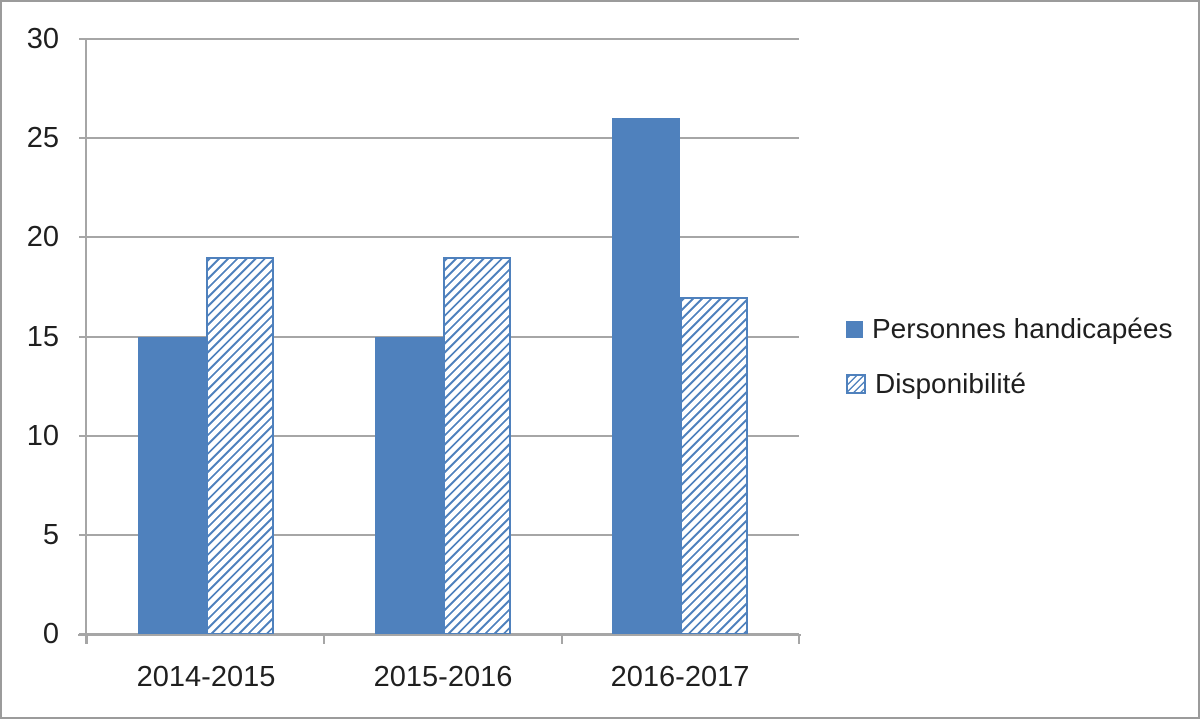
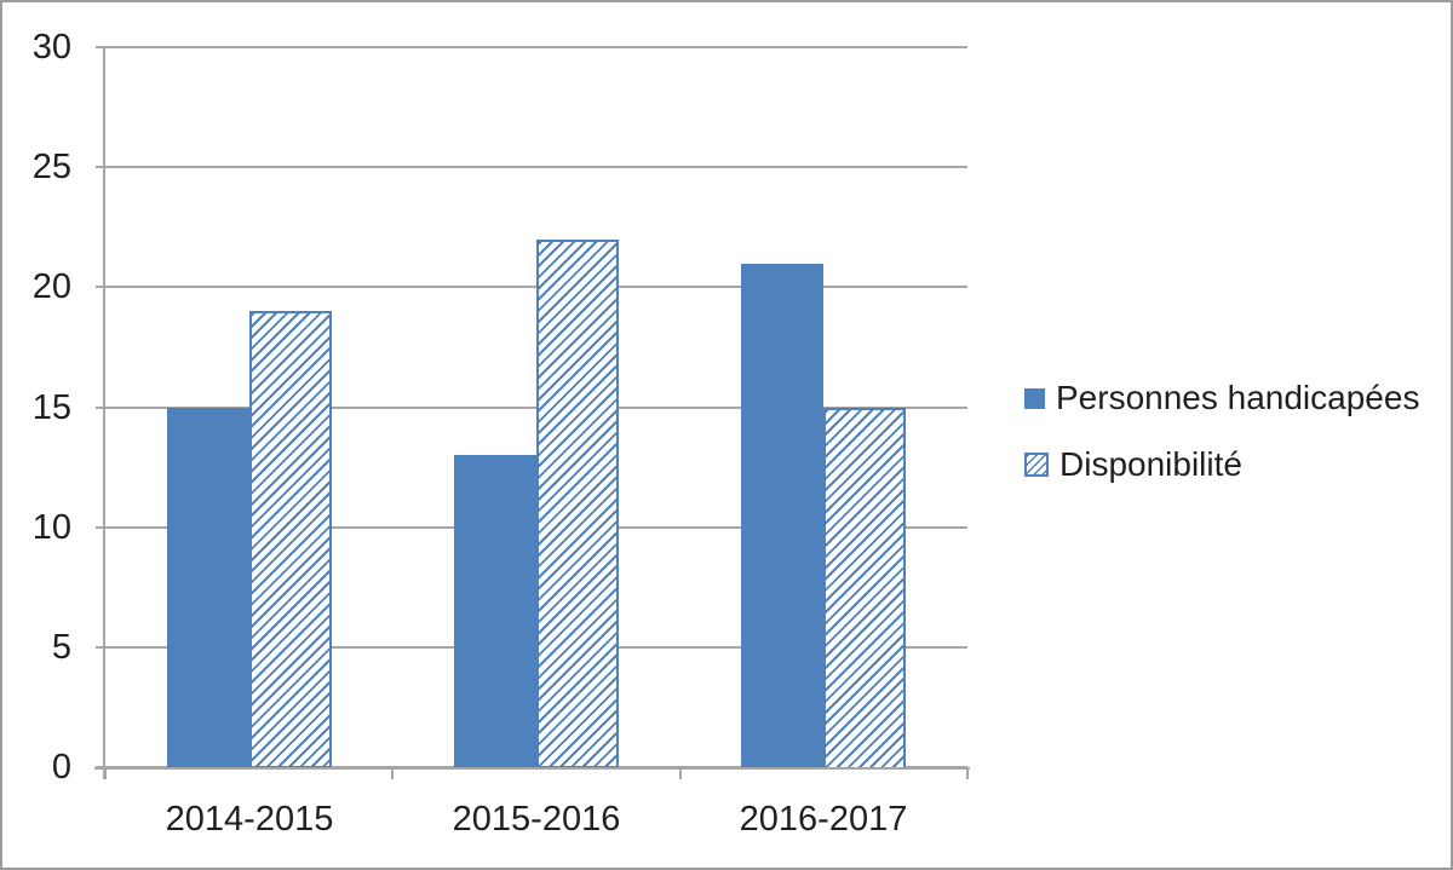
Personnes handicapées/2015-2016: 15 -> 13
Disponibilité/2015-2016: 19 -> 22
Personnes handicapées/2016-2017: 26 -> 21
Disponibilité/2016-2017: 17 -> 15
